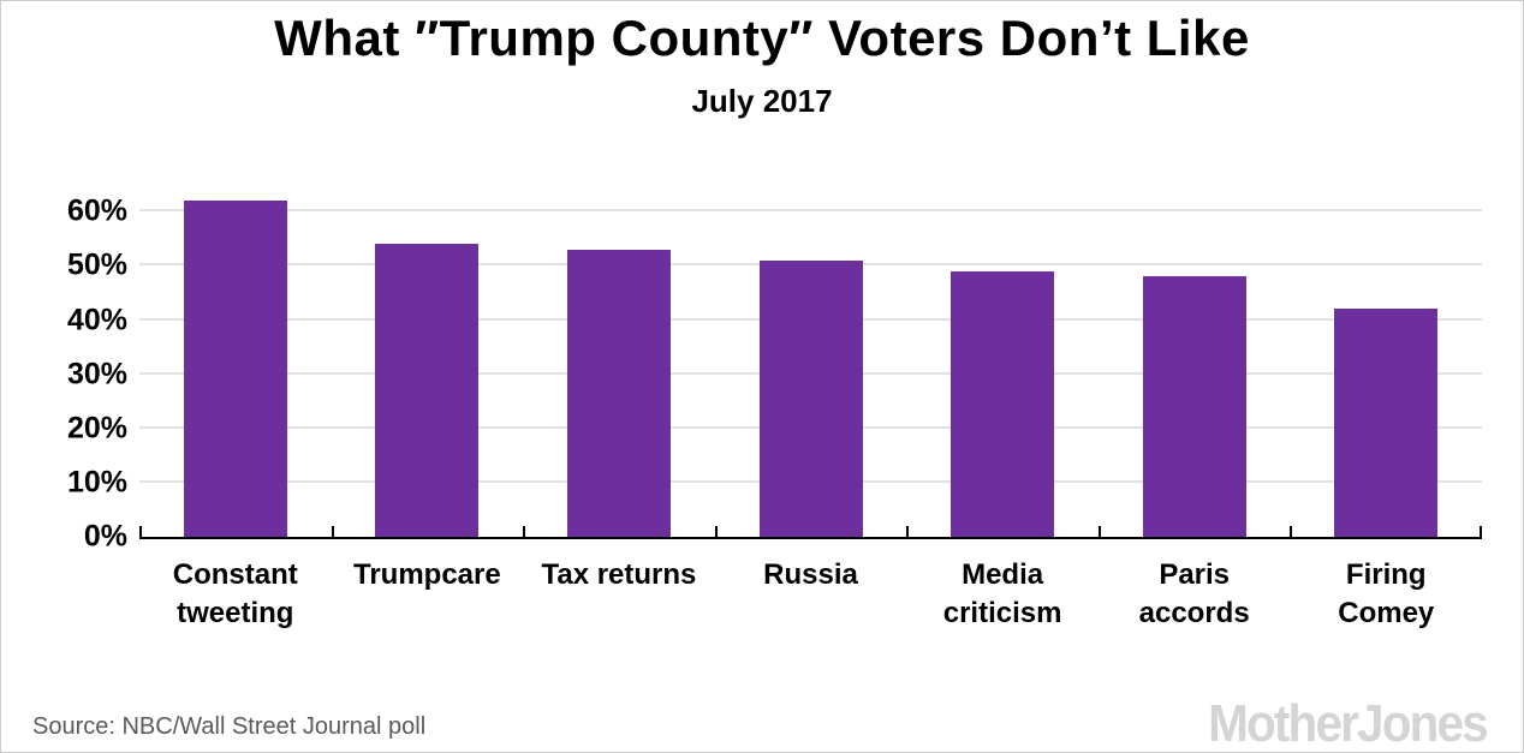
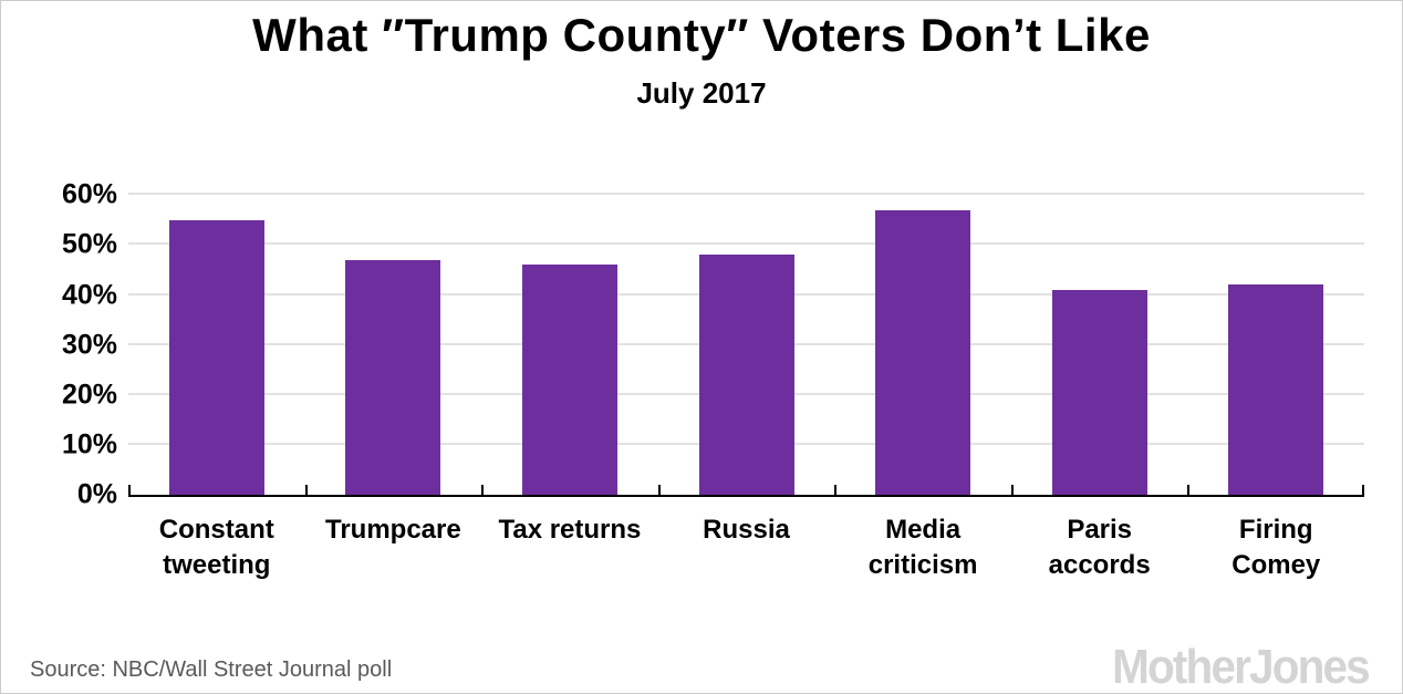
Constant tweeting: 62% -> 55%
Trumpcare: 54% -> 47%
Tax returns: 53% -> 46%
Russia: 51% -> 48%
Media criticism: 49% -> 57%
Paris accords: 48% -> 41%
